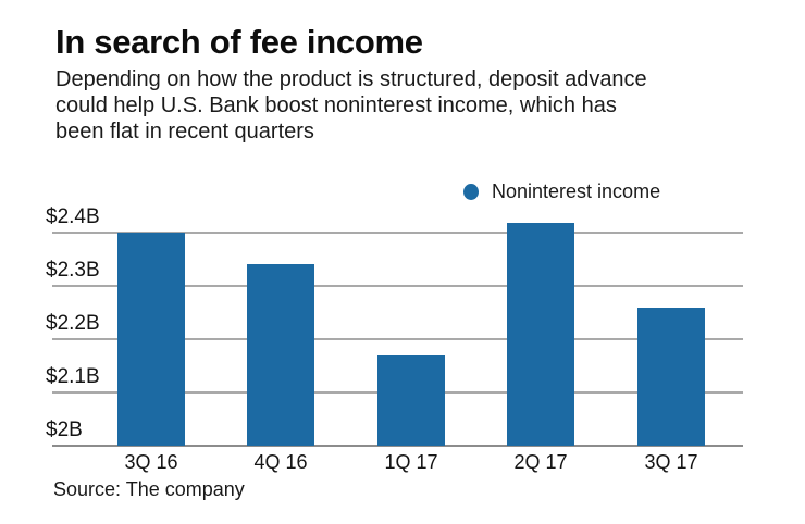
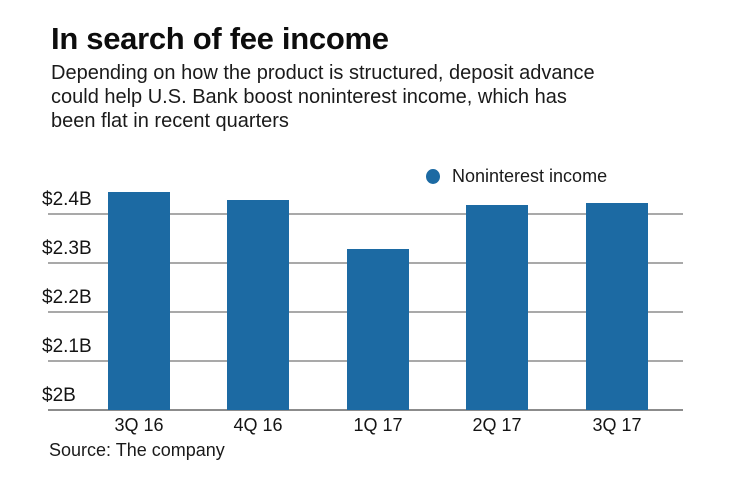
3Q 16: $2.40B -> $2.44B
4Q 16: $2.34B -> $2.43B
1Q 17: $2.17B -> $2.33B
3Q 17: $2.26B -> $2.42B
